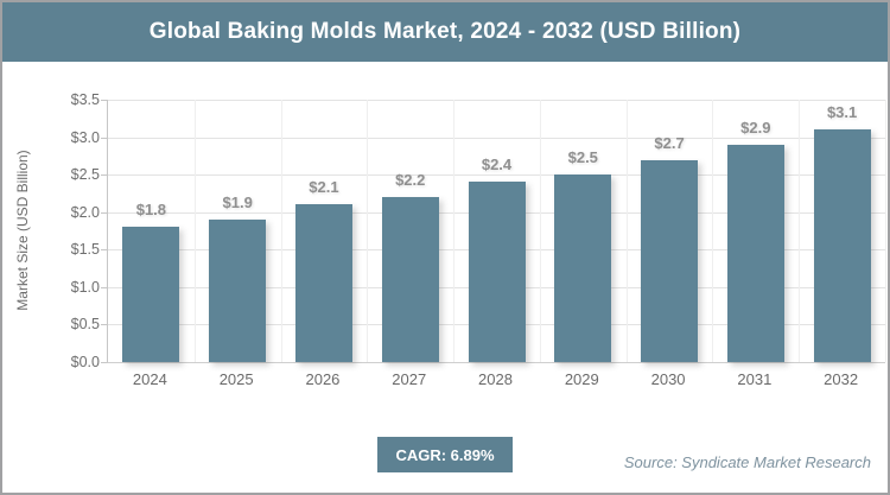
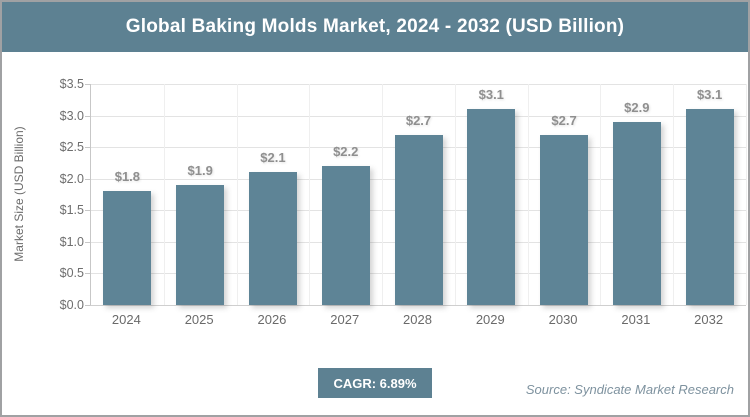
2028: $2.4 -> $2.7
2029: $2.5 -> $3.1
